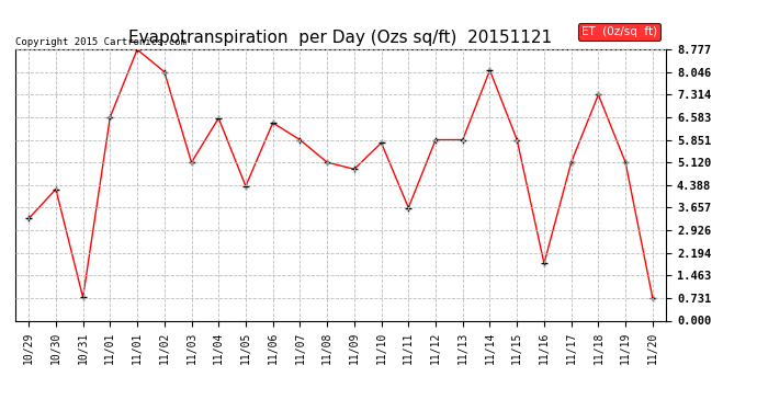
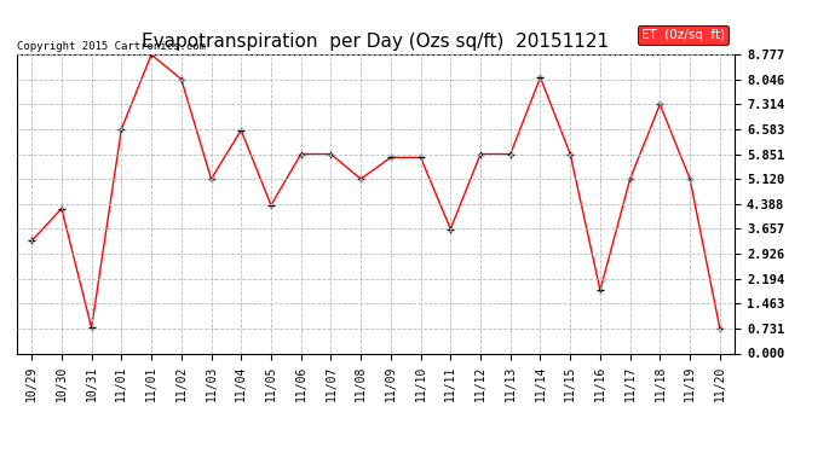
11/06: 6.40 -> 5.85
11/09: 4.90 -> 5.75
